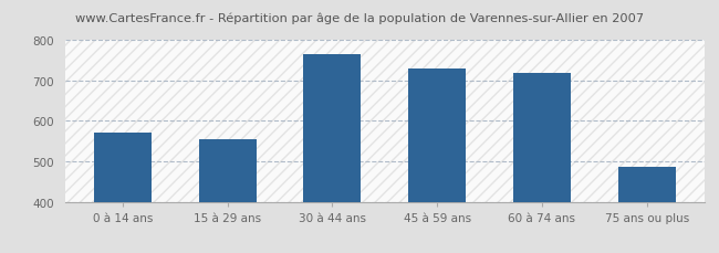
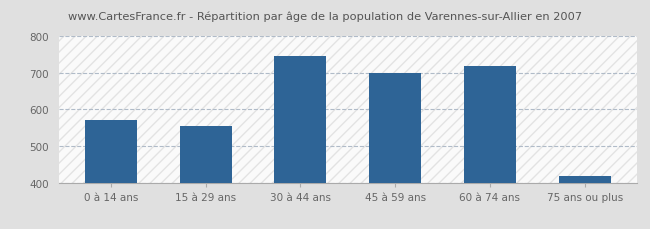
30 à 44 ans: 763 -> 745
45 à 59 ans: 730 -> 700
75 ans ou plus: 488 -> 420
